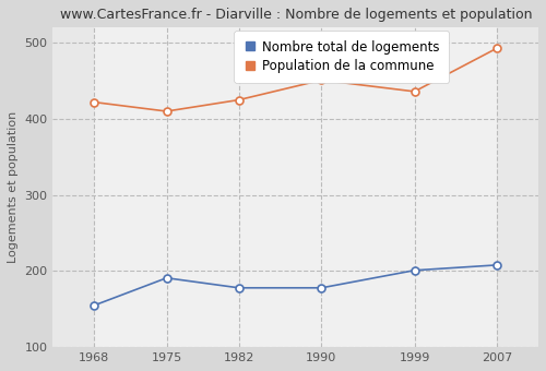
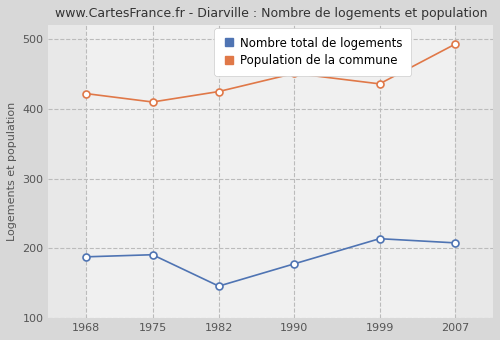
Nombre total de logements/1968: 155 -> 188
Nombre total de logements/1982: 178 -> 146
Nombre total de logements/1999: 201 -> 214
